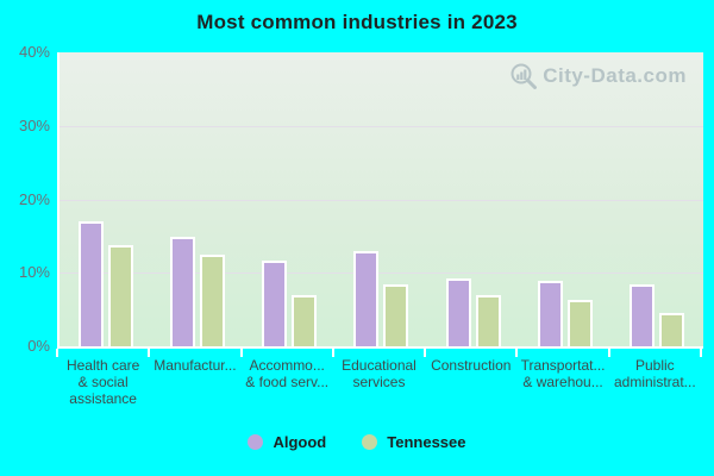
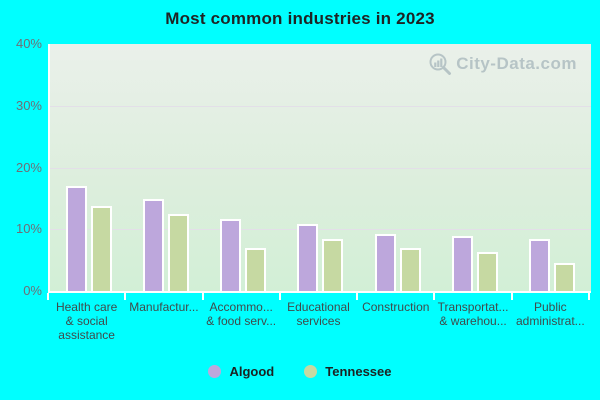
Algood/Educational services: 13% -> 11%
